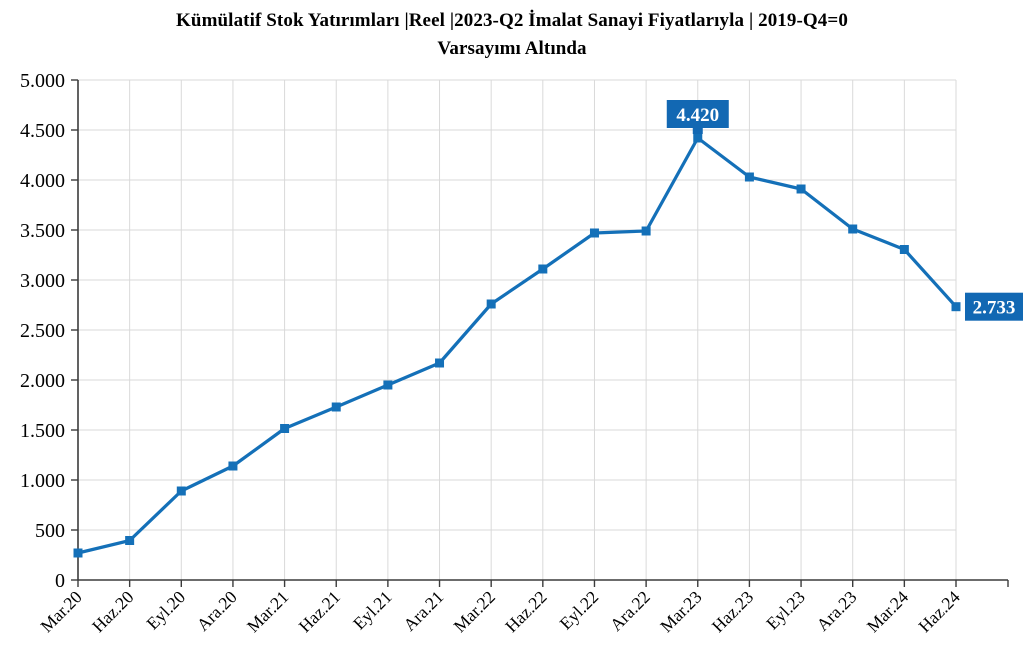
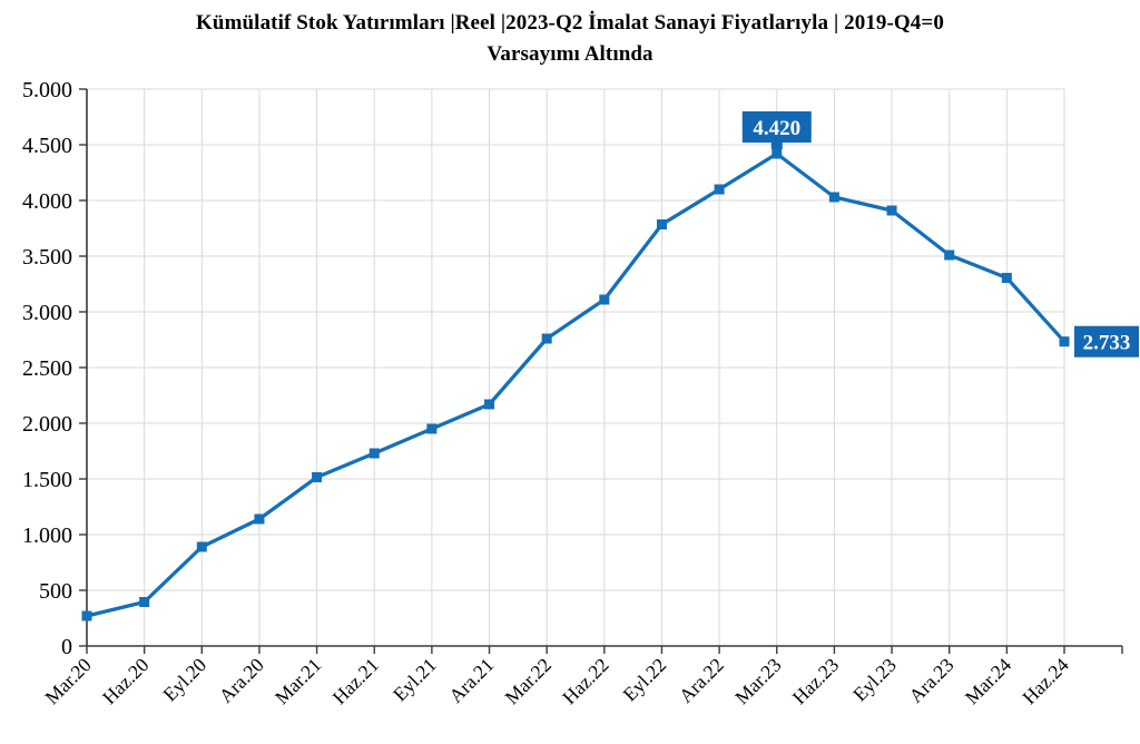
Eyl.22: 3470 -> 3780
Ara.22: 3490 -> 4100
